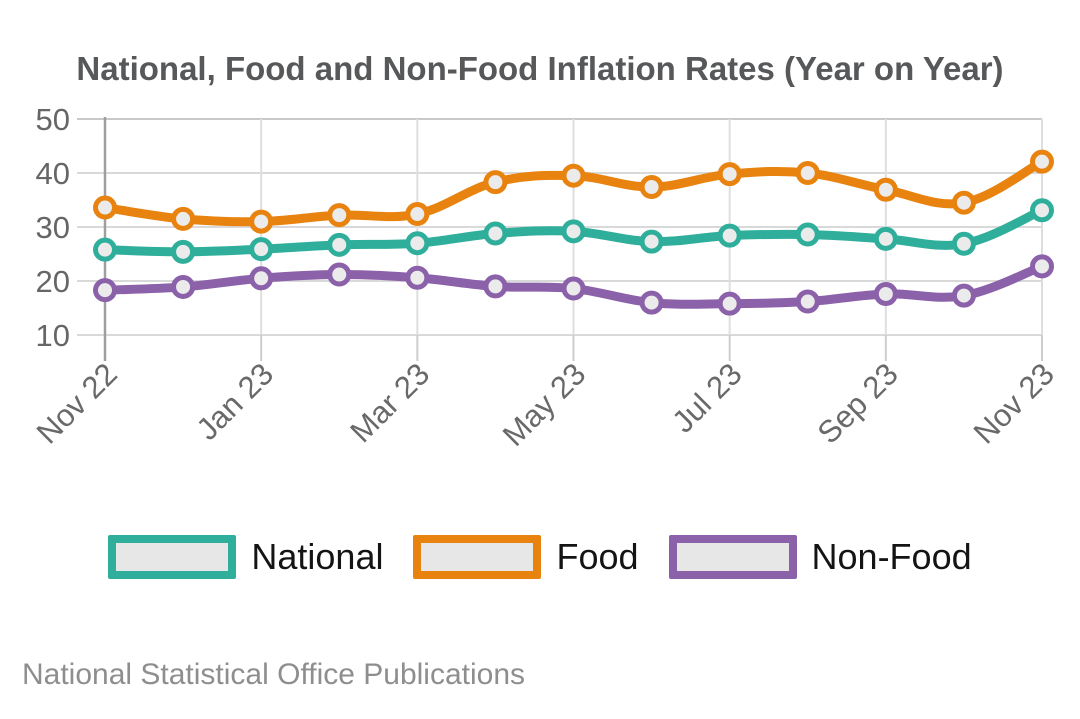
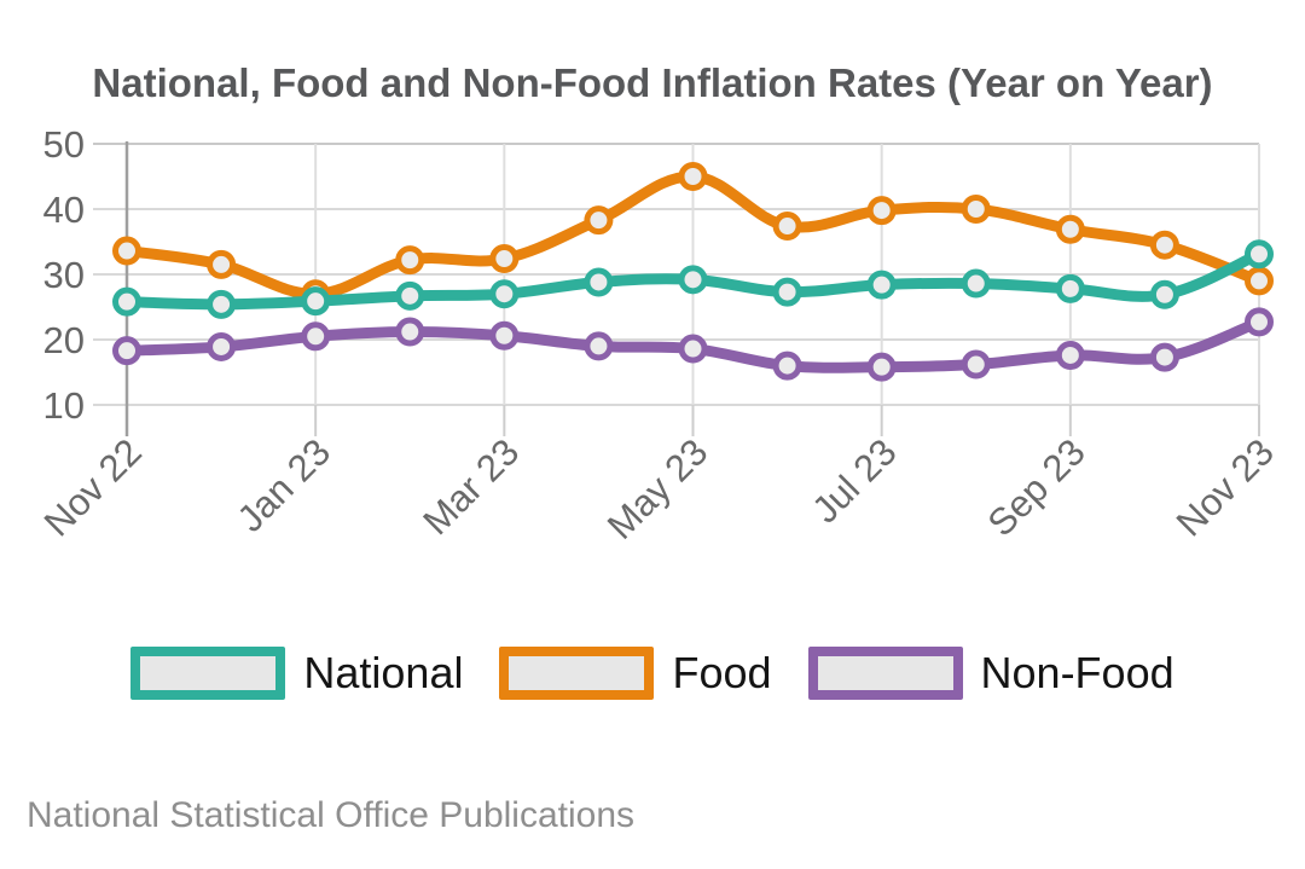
Food/Jan 23: 31 -> 27
Food/May 23: 40 -> 45
Food/Nov 23: 42 -> 29
